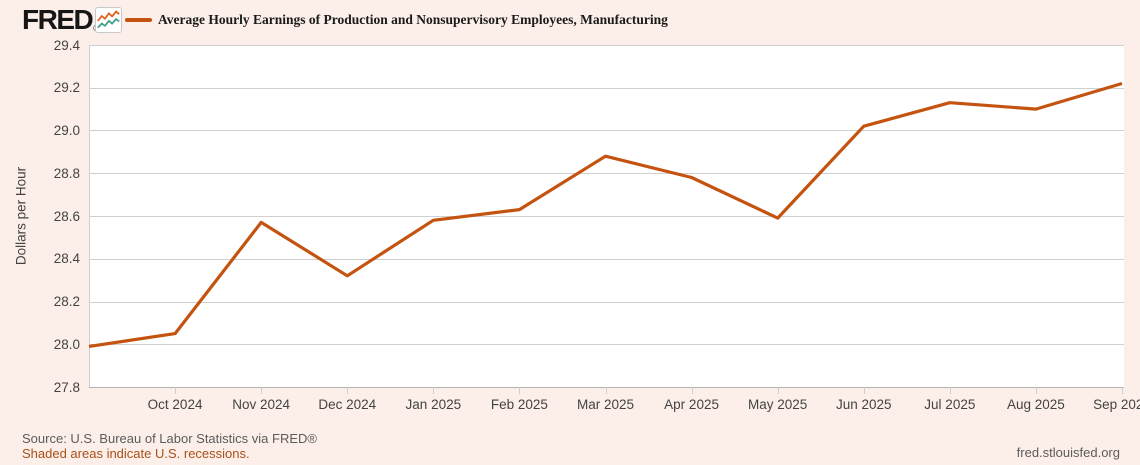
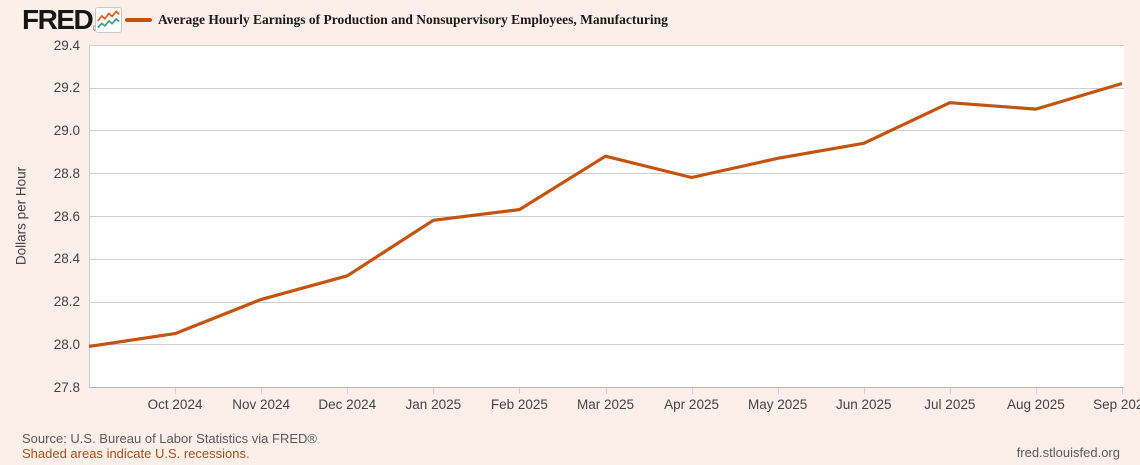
Nov 2024: 28.57 -> 28.21
May 2025: 28.59 -> 28.87
Jun 2025: 29.02 -> 28.94
